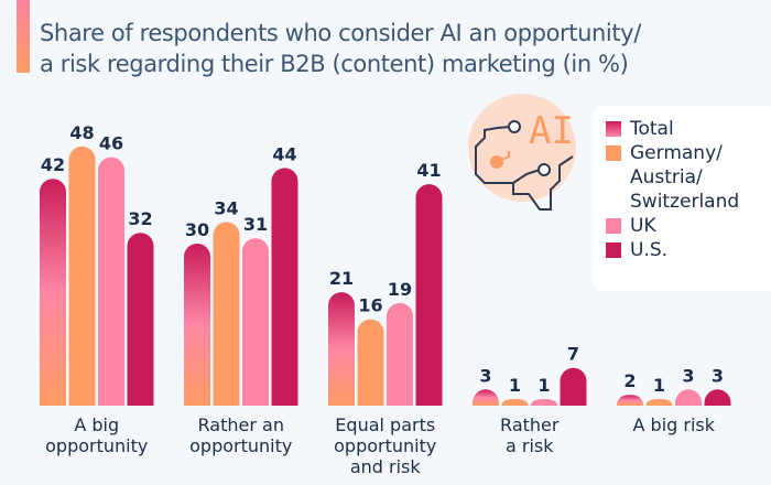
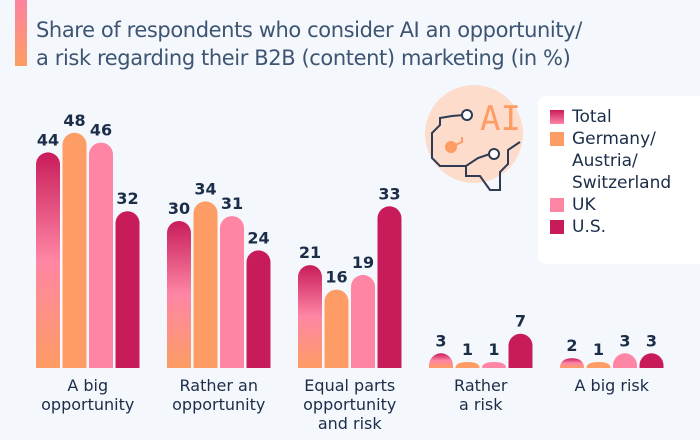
Total/A big opportunity: 42 -> 44
U.S./Rather an opportunity: 44 -> 24
U.S./Equal parts opportunity and risk: 41 -> 33
